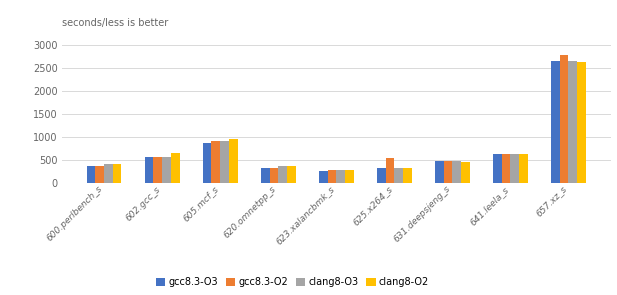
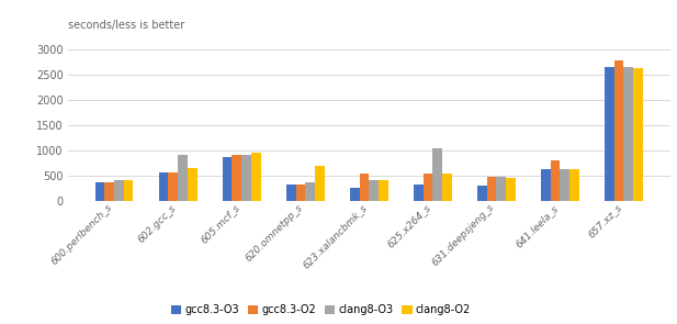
clang8-O3/602.gcc_s: 560 -> 900
clang8-O2/620.omnetpp_s: 360 -> 700
gcc8.3-O2/623.xalancbmk_s: 280 -> 550
clang8-O3/623.xalancbmk_s: 280 -> 400
clang8-O2/623.xalancbmk_s: 290 -> 400
clang8-O3/625.x264_s: 320 -> 1050
clang8-O2/625.x264_s: 320 -> 550
gcc8.3-O3/631.deepsjeng_s: 470 -> 300
gcc8.3-O2/641.leela_s: 640 -> 800
